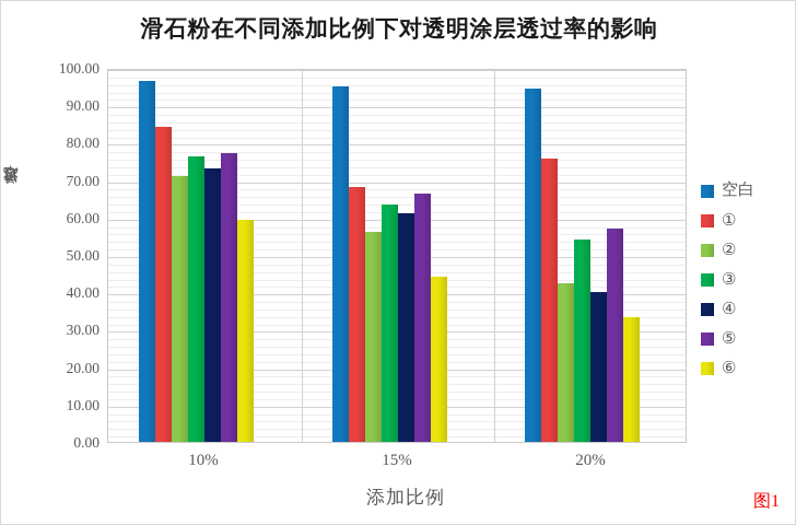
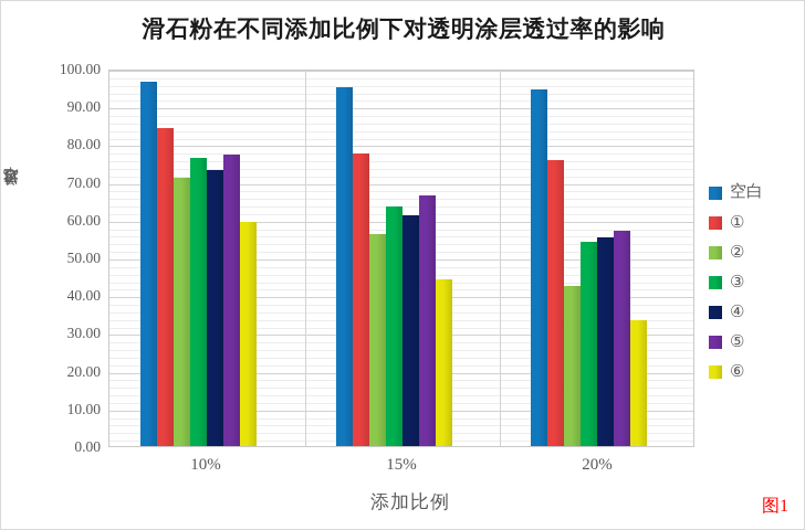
①/15%: 68 -> 78
④/20%: 40 -> 55
